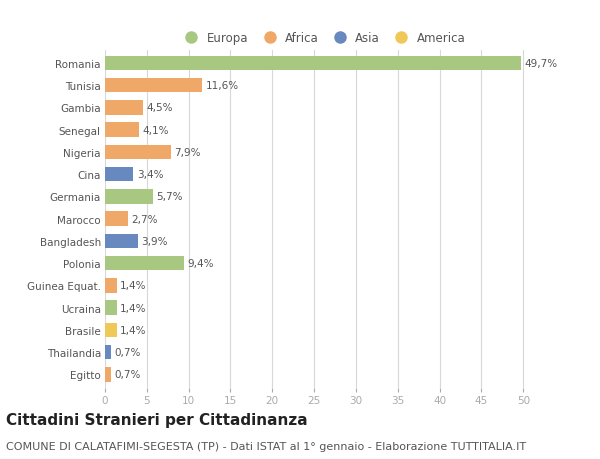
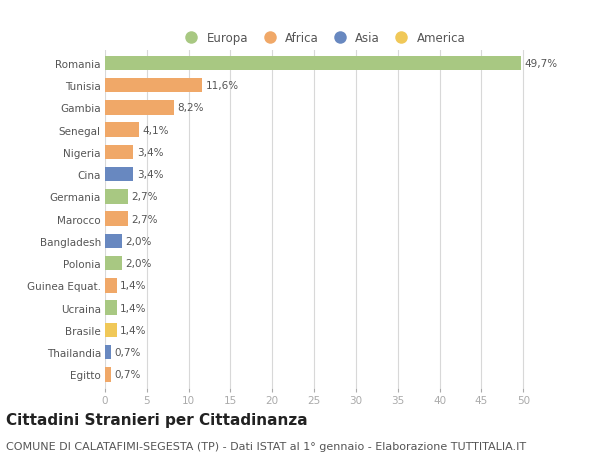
Gambia: 4,5% -> 8,2%
Nigeria: 7,9% -> 3,4%
Germania: 5,7% -> 2,7%
Bangladesh: 3,9% -> 2,0%
Polonia: 9,4% -> 2,0%
